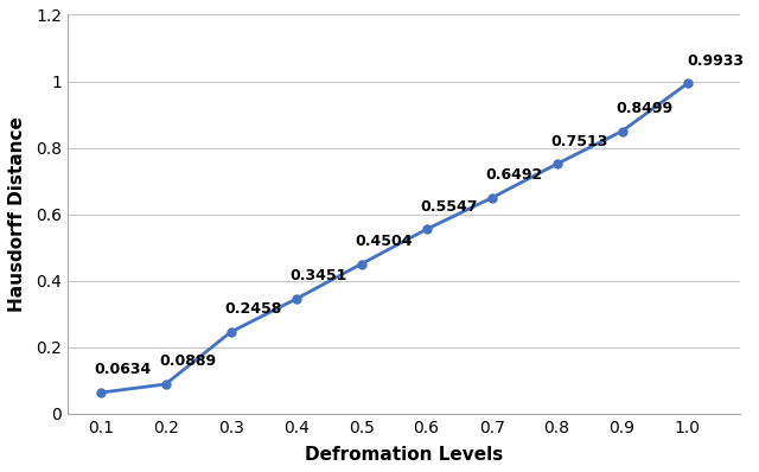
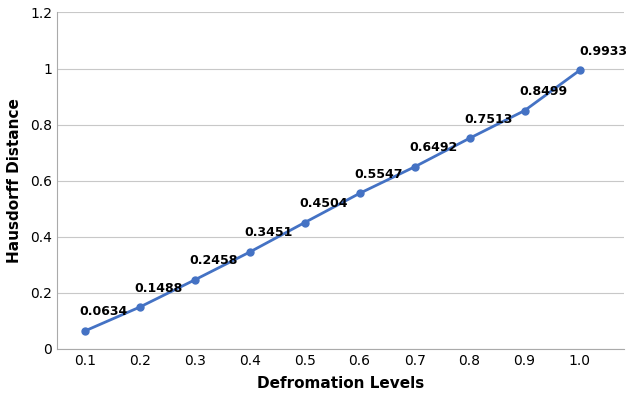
0.2: 0.0889 -> 0.1488
